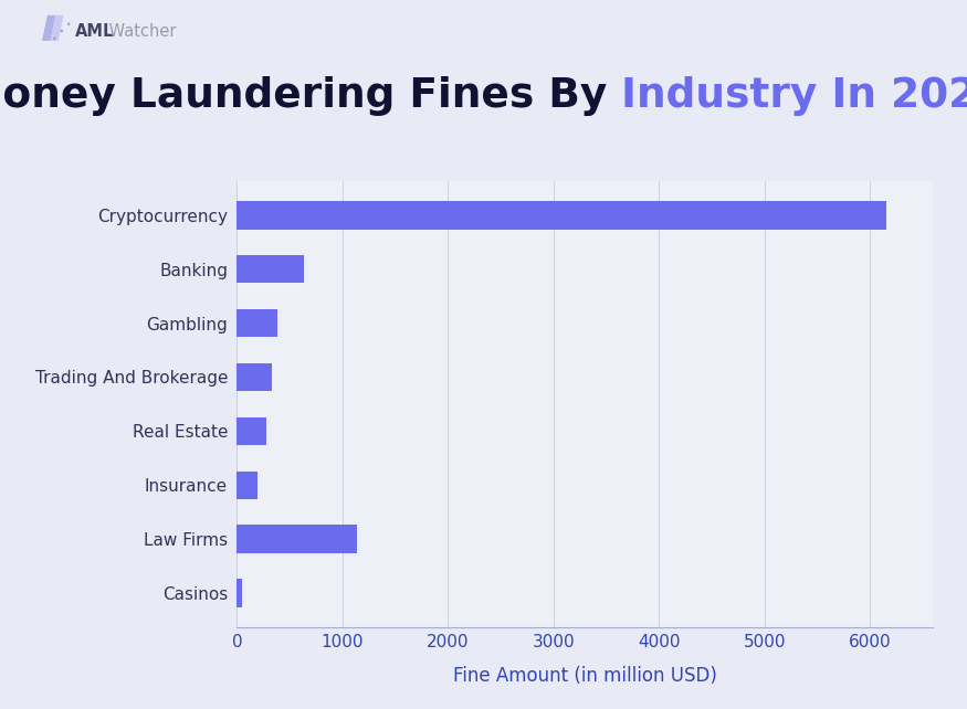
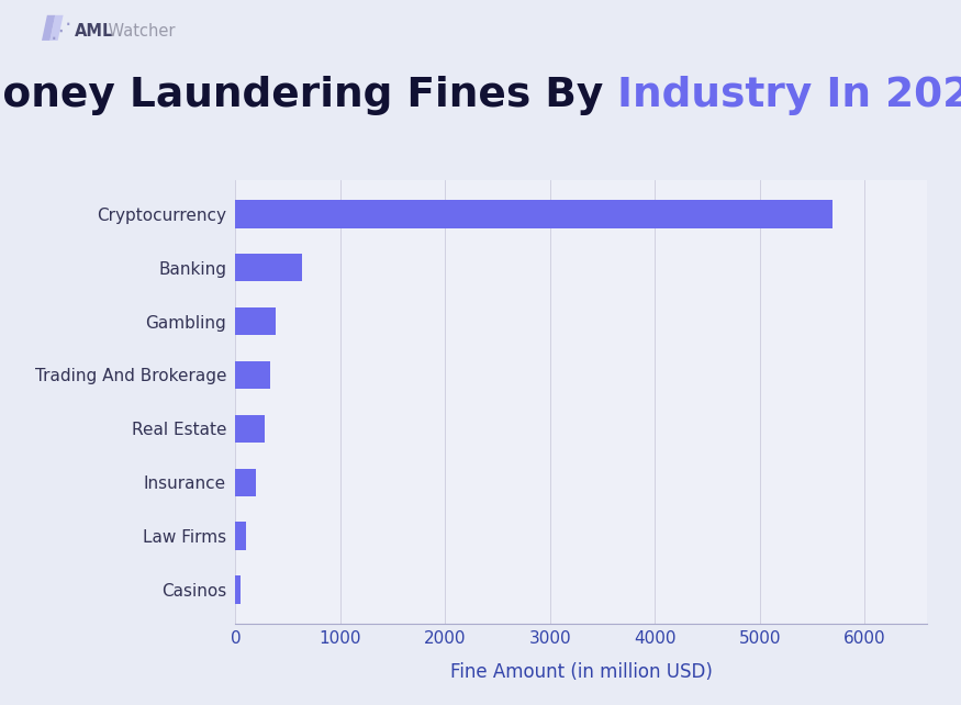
Cryptocurrency: 6160 -> 5700
Law Firms: 1140 -> 100
